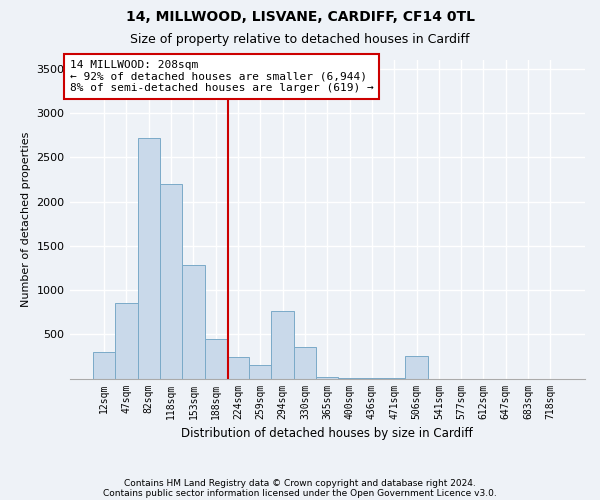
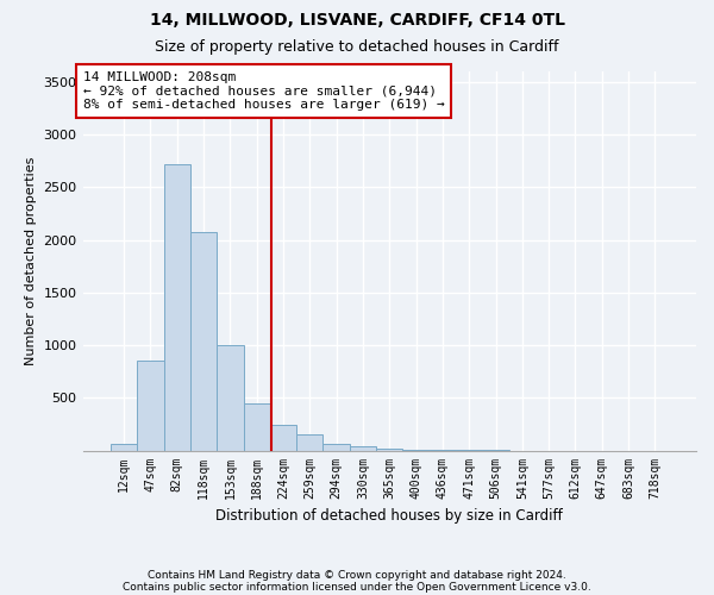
12sqm: 300 -> 60
118sqm: 2200 -> 2070
153sqm: 1280 -> 1000
294sqm: 760 -> 60
330sqm: 360 -> 40
506sqm: 260 -> 0
